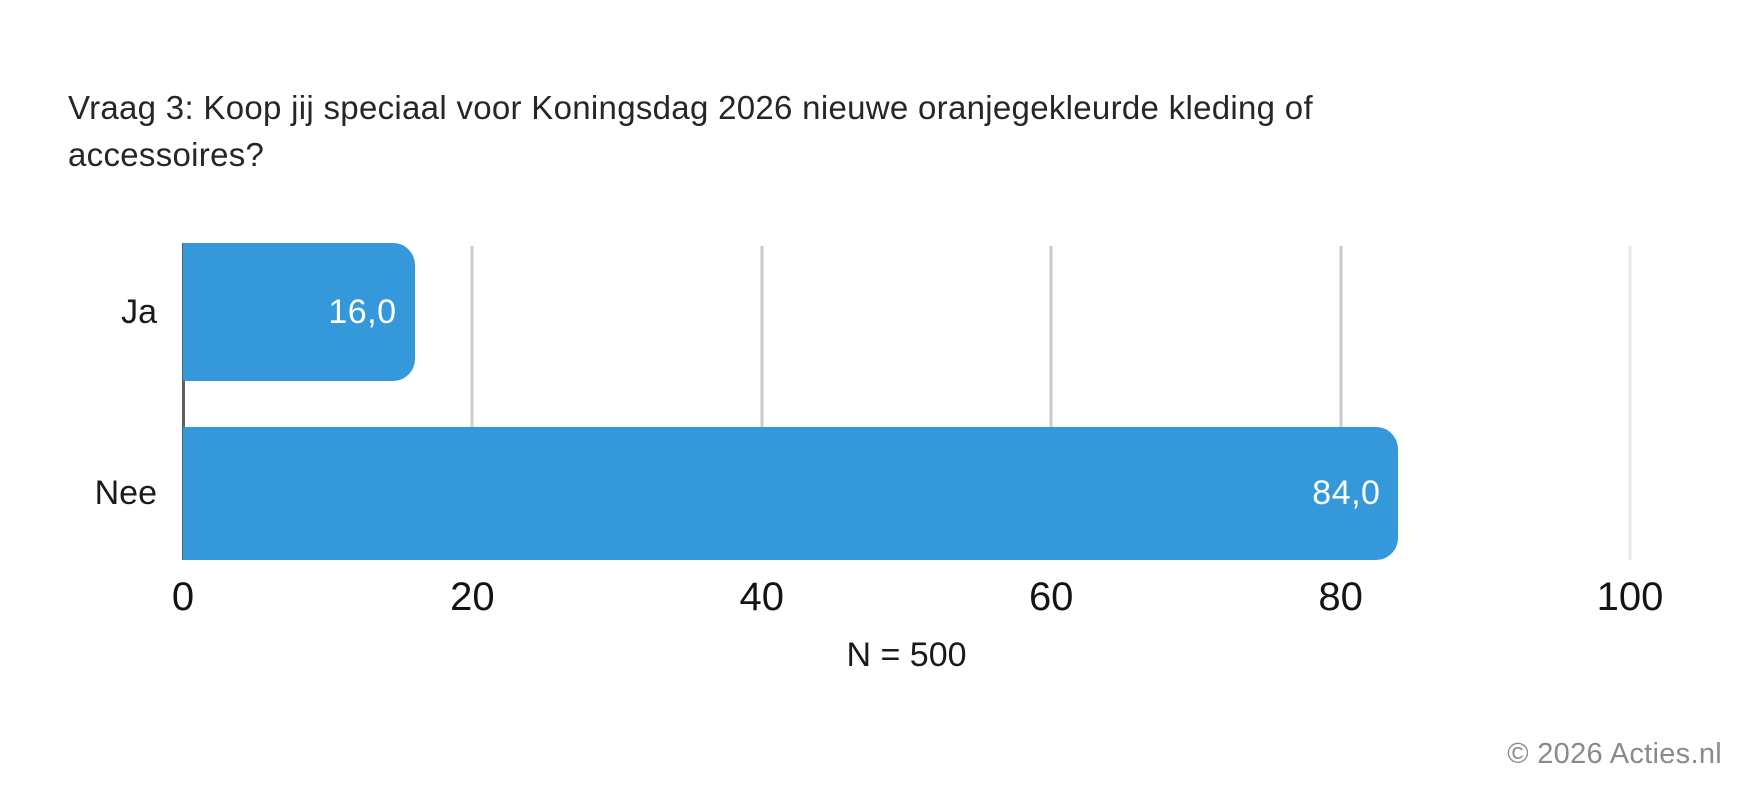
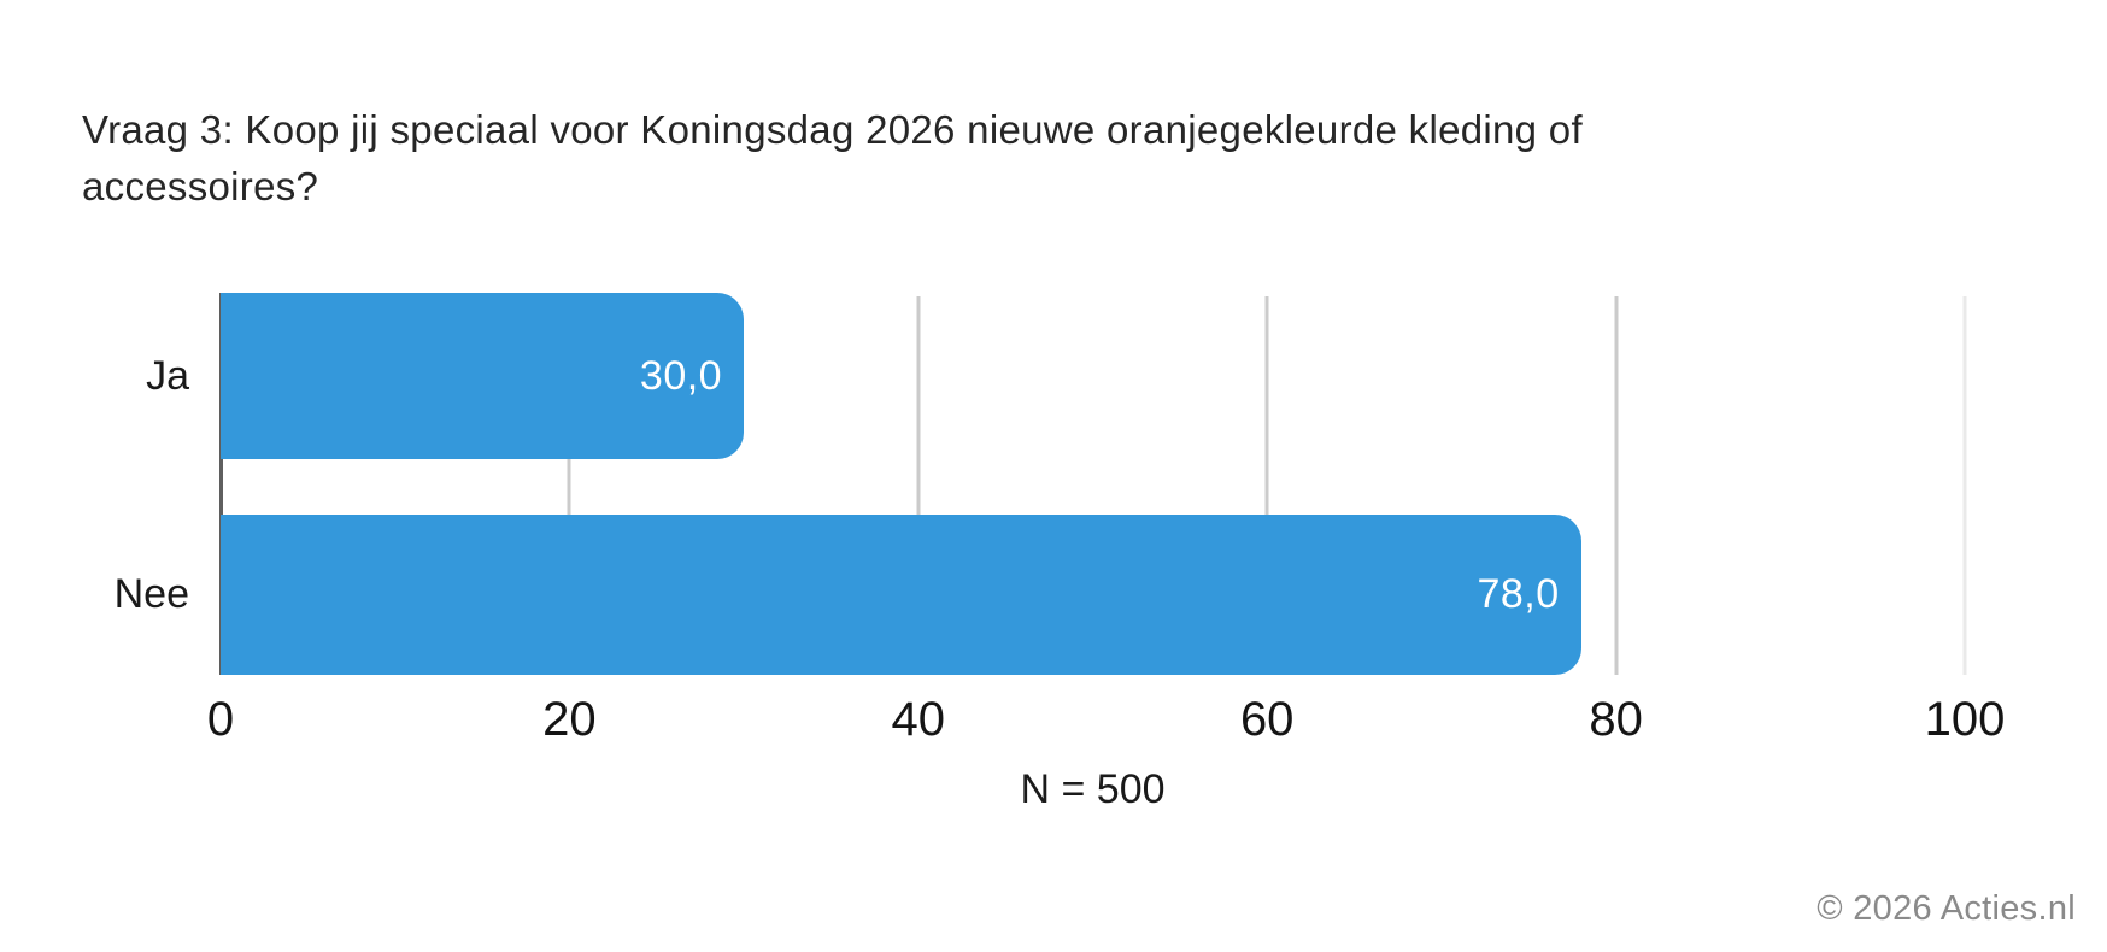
Ja: 16,0 -> 30,0
Nee: 84,0 -> 78,0
